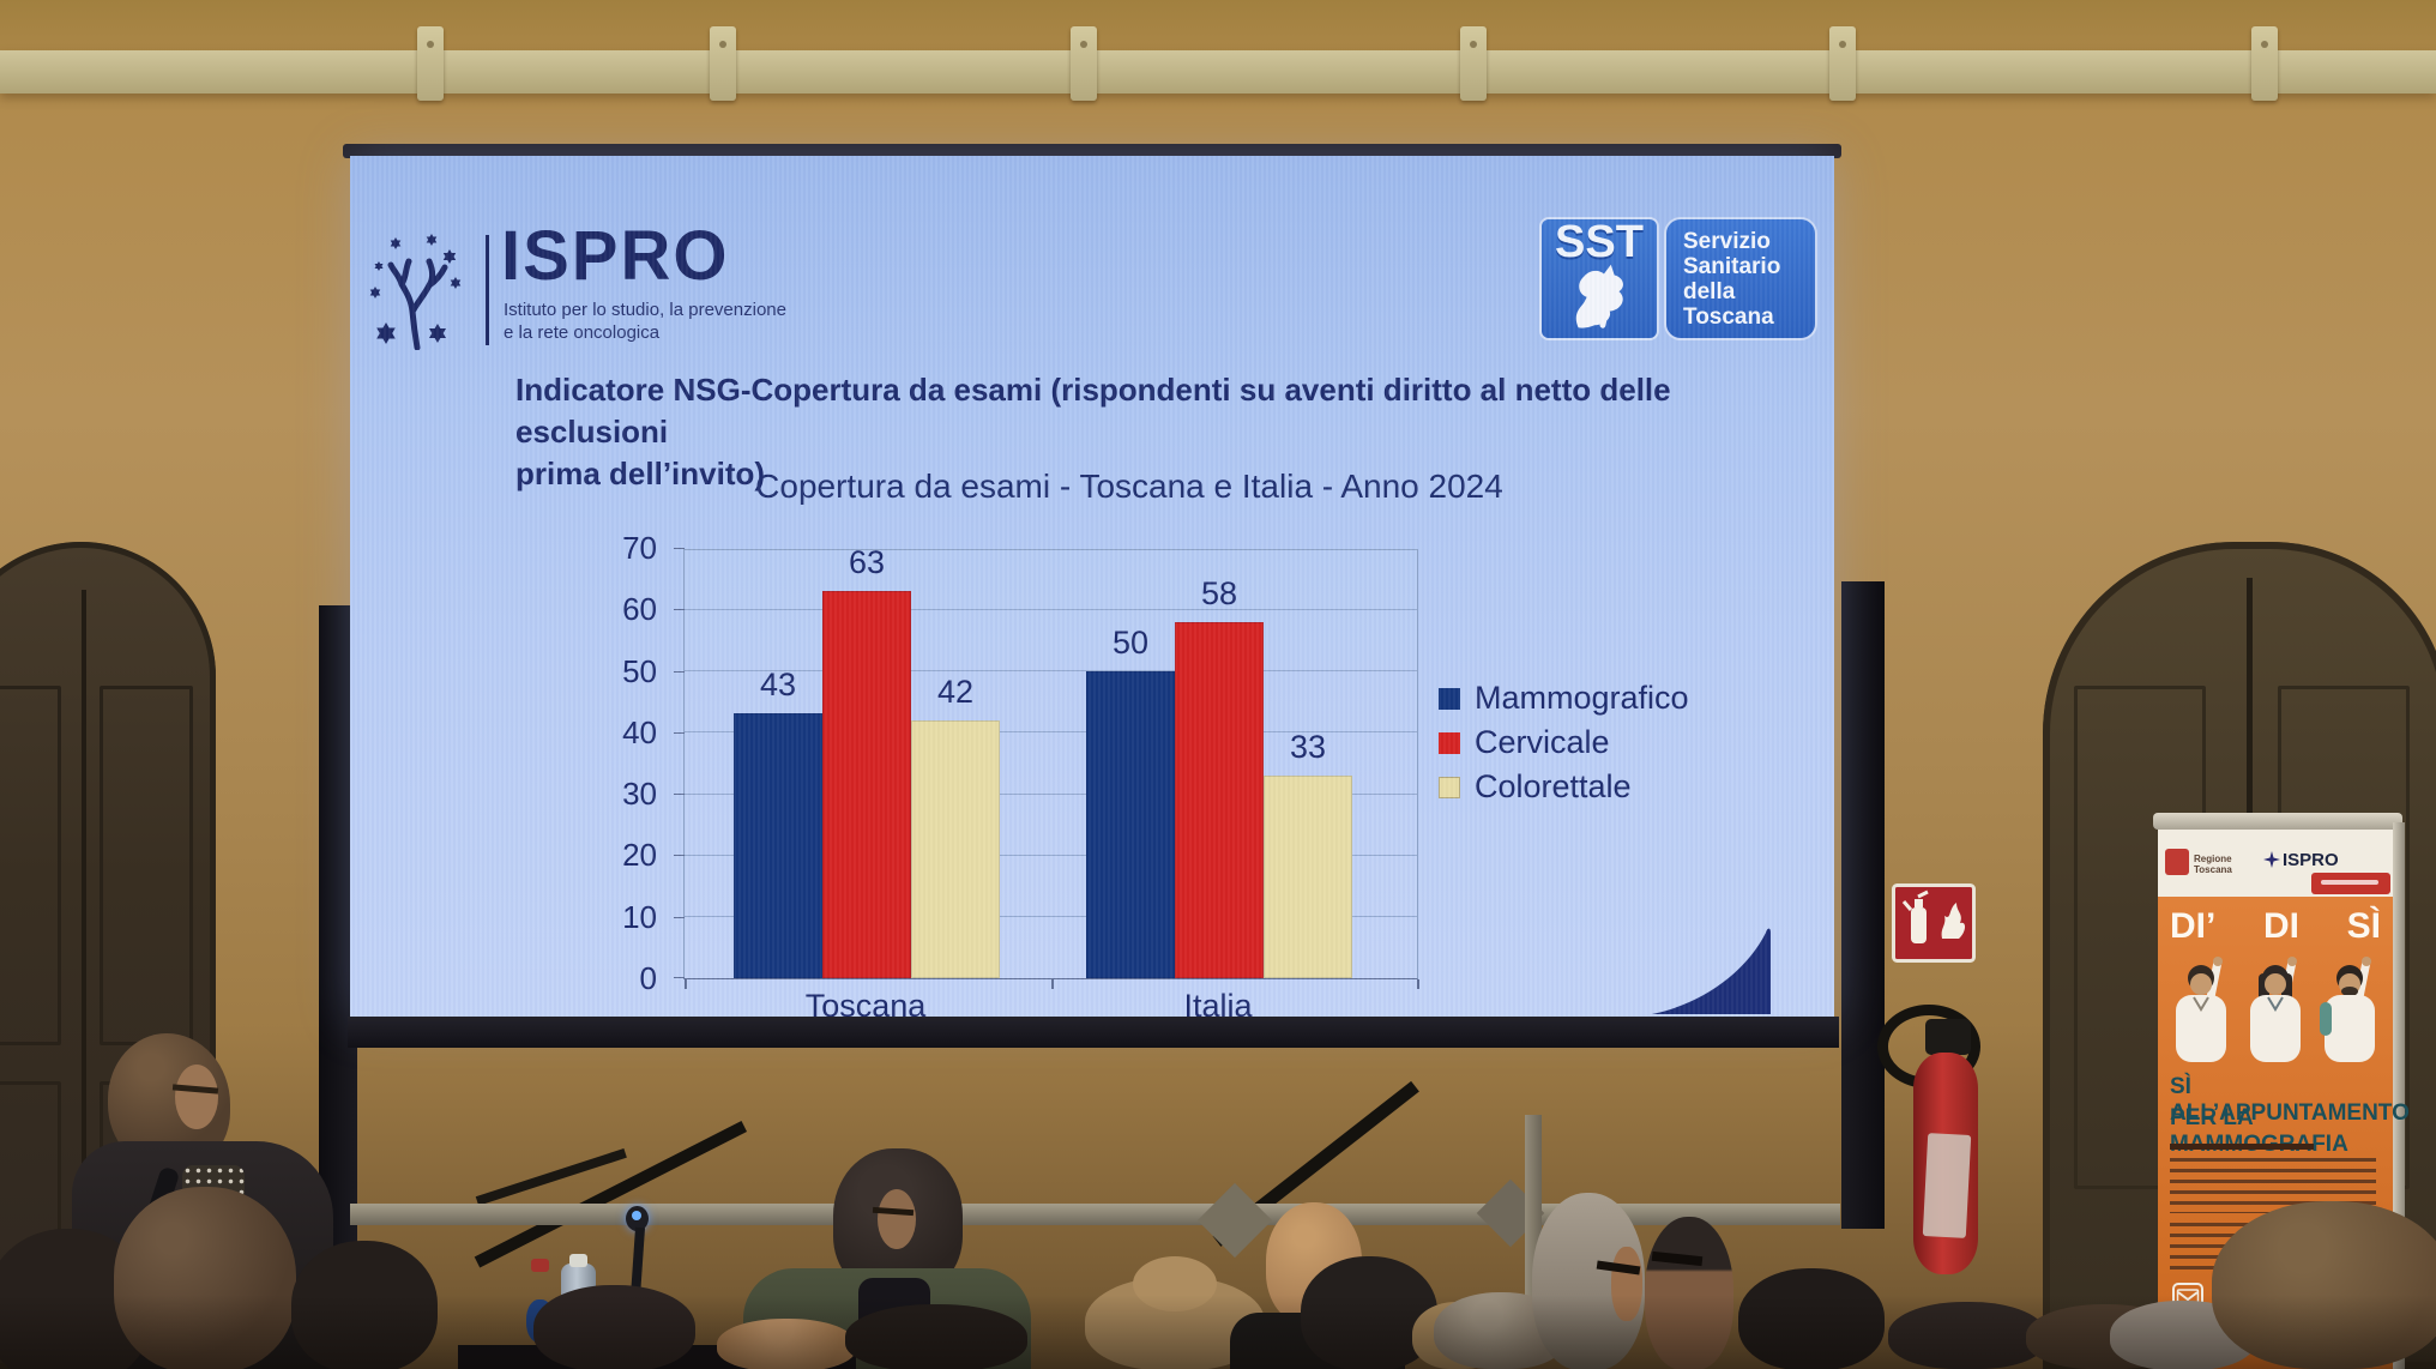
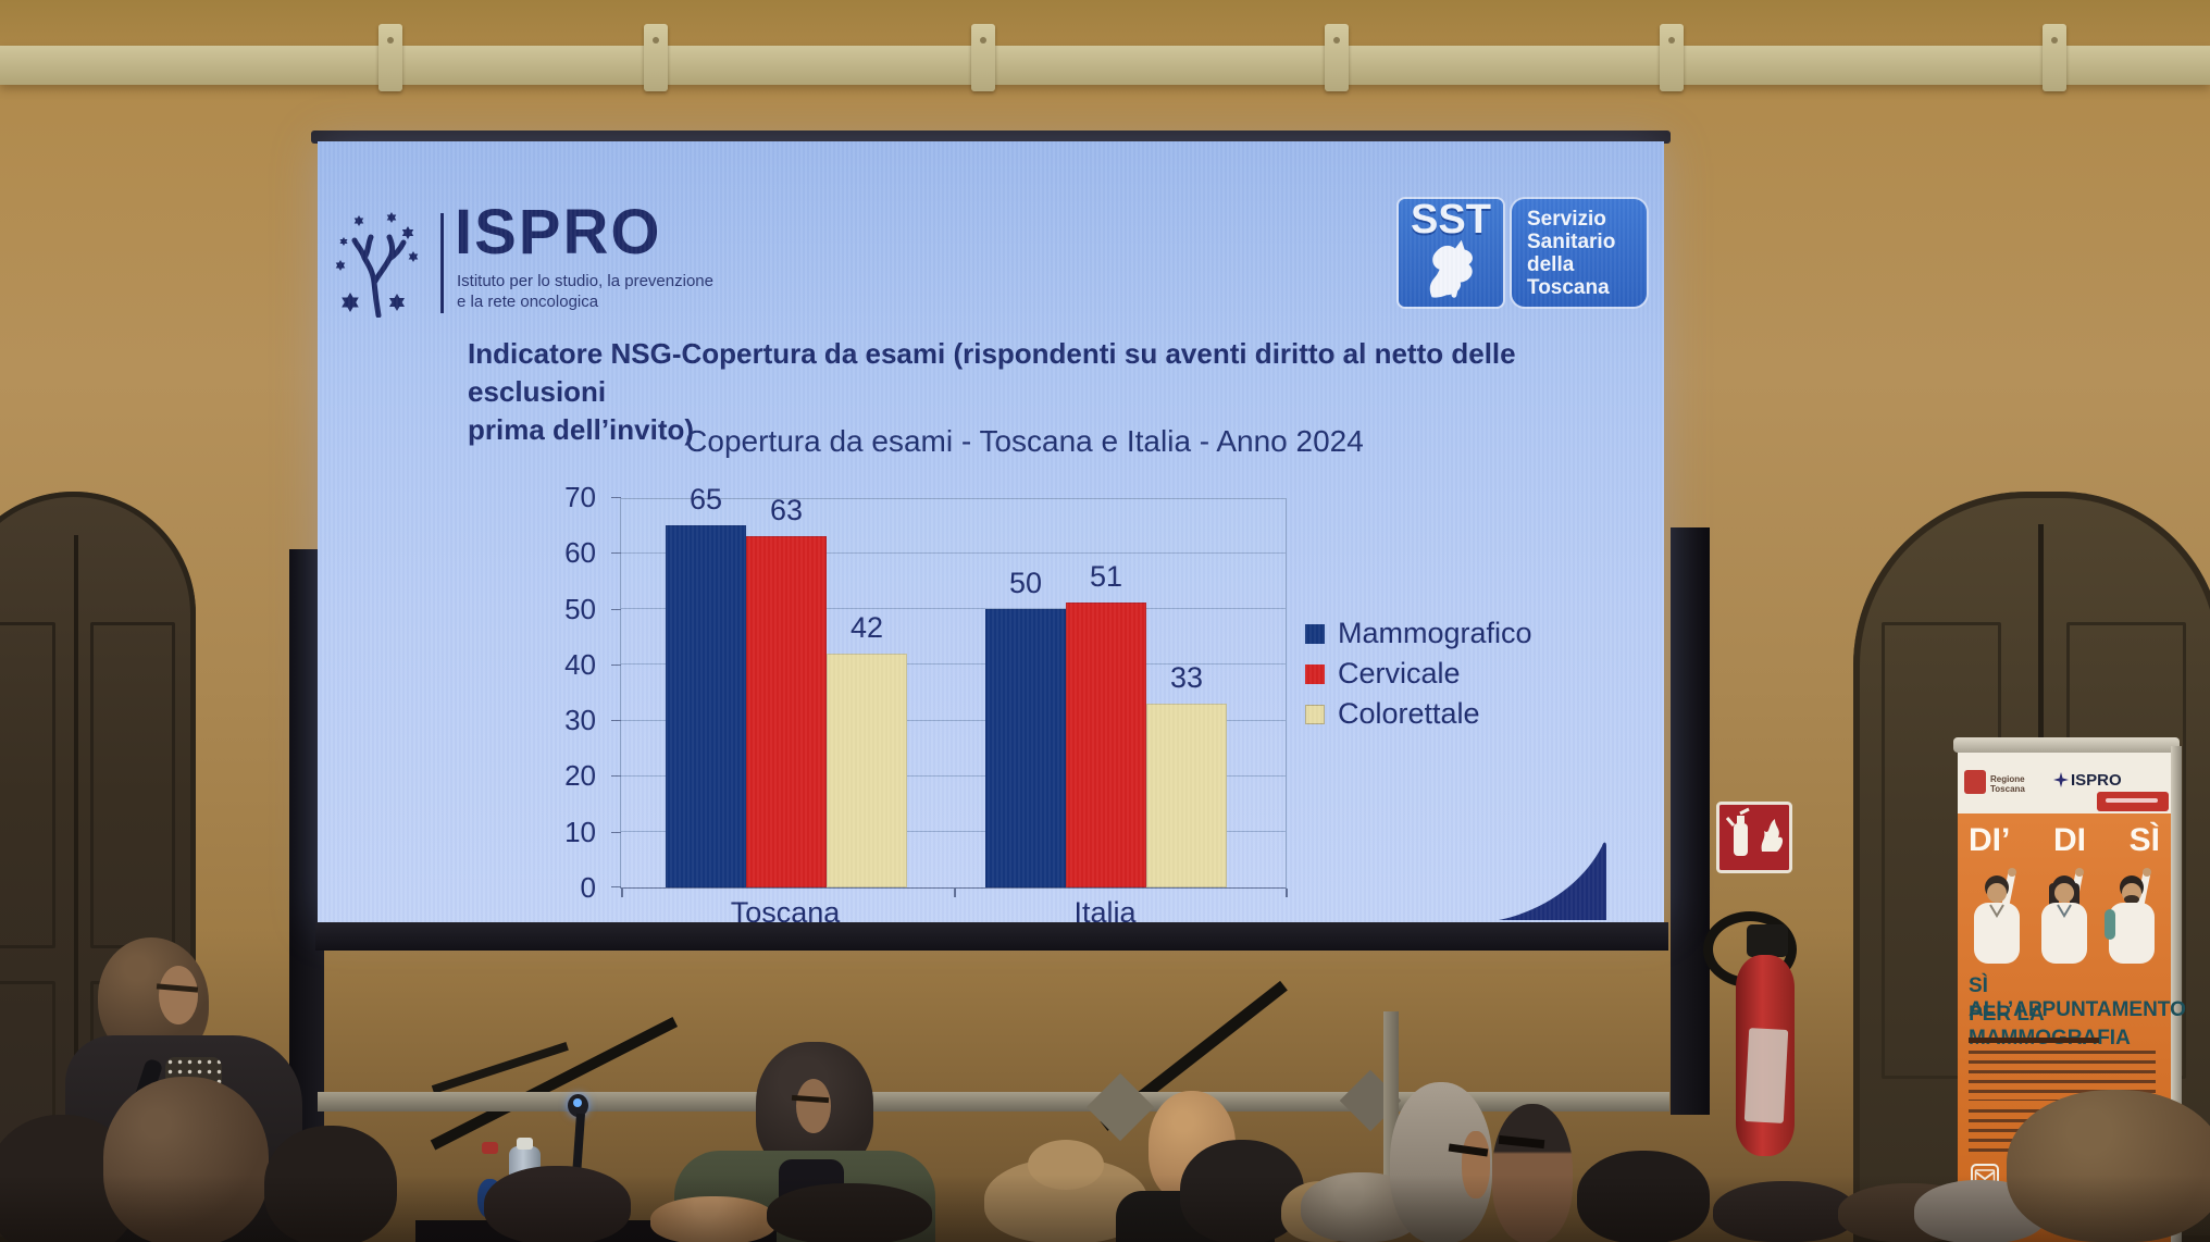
Mammografico/Toscana: 43 -> 65
Cervicale/Italia: 58 -> 51
